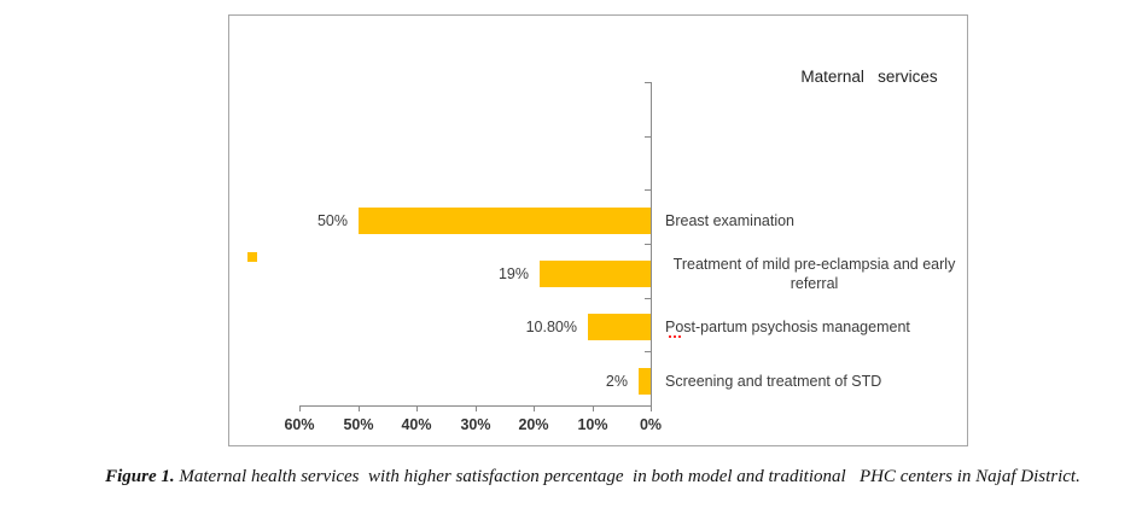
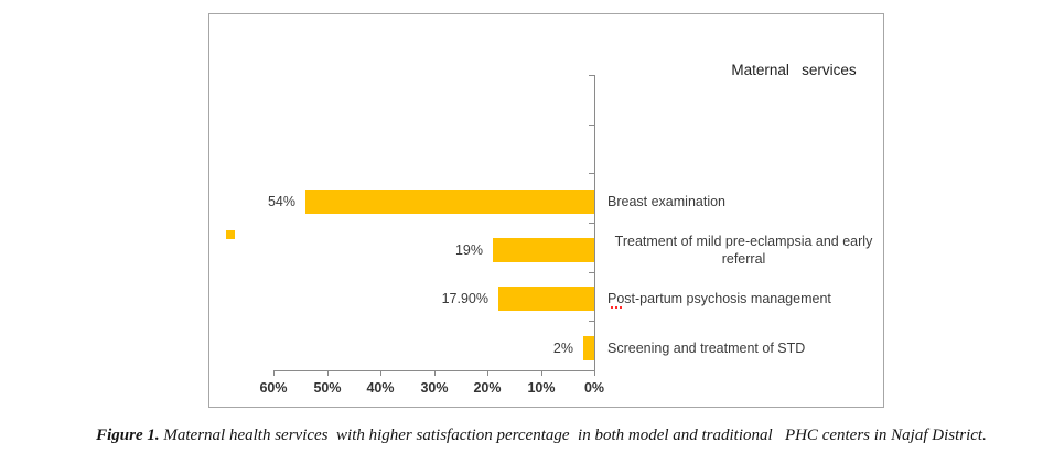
Breast examination: 50% -> 54%
Post-partum psychosis management: 10.80% -> 17.90%
